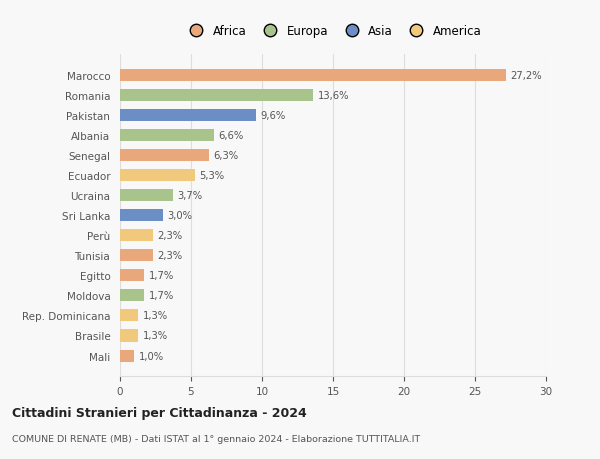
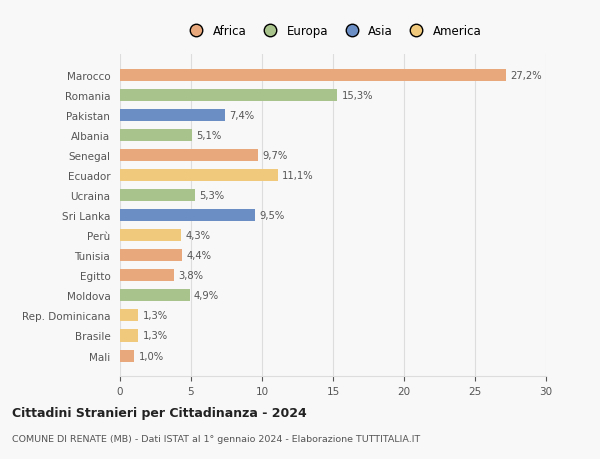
Romania: 13,6% -> 15,3%
Pakistan: 9,6% -> 7,4%
Albania: 6,6% -> 5,1%
Senegal: 6,3% -> 9,7%
Ecuador: 5,3% -> 11,1%
Ucraina: 3,7% -> 5,3%
Sri Lanka: 3,0% -> 9,5%
Perù: 2,3% -> 4,3%
Tunisia: 2,3% -> 4,4%
Egitto: 1,7% -> 3,8%
Moldova: 1,7% -> 4,9%
